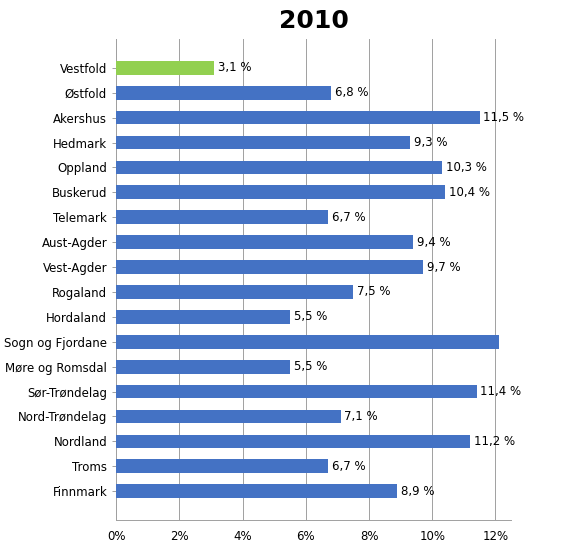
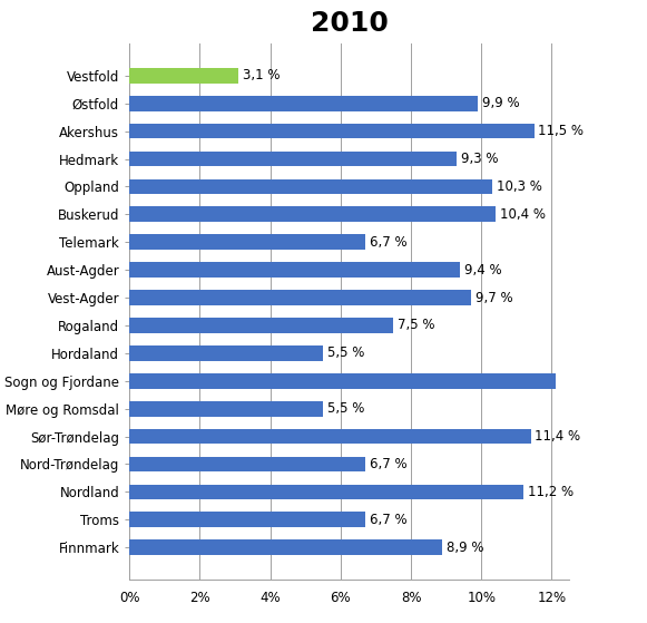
Østfold: 6,8 -> 9,9
Nord-Trøndelag: 7,1 -> 6,7
